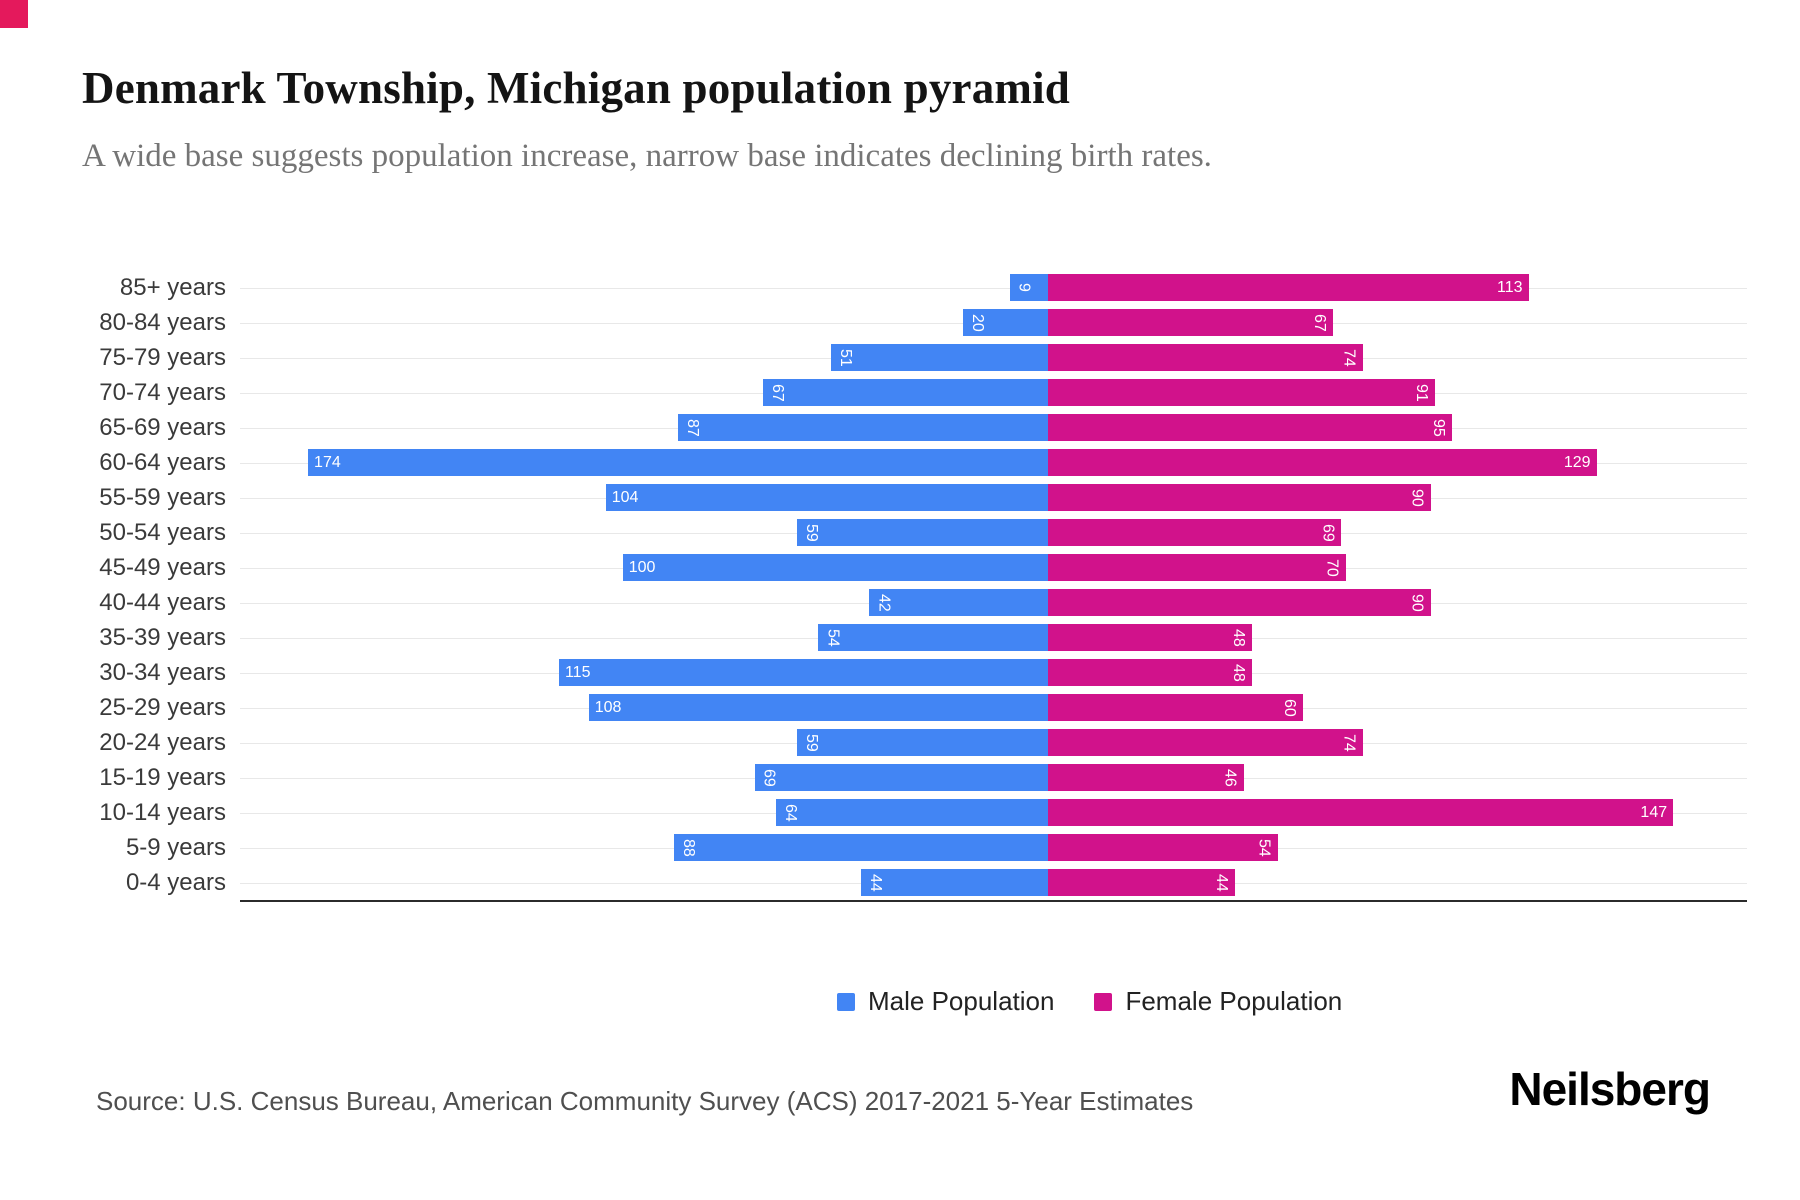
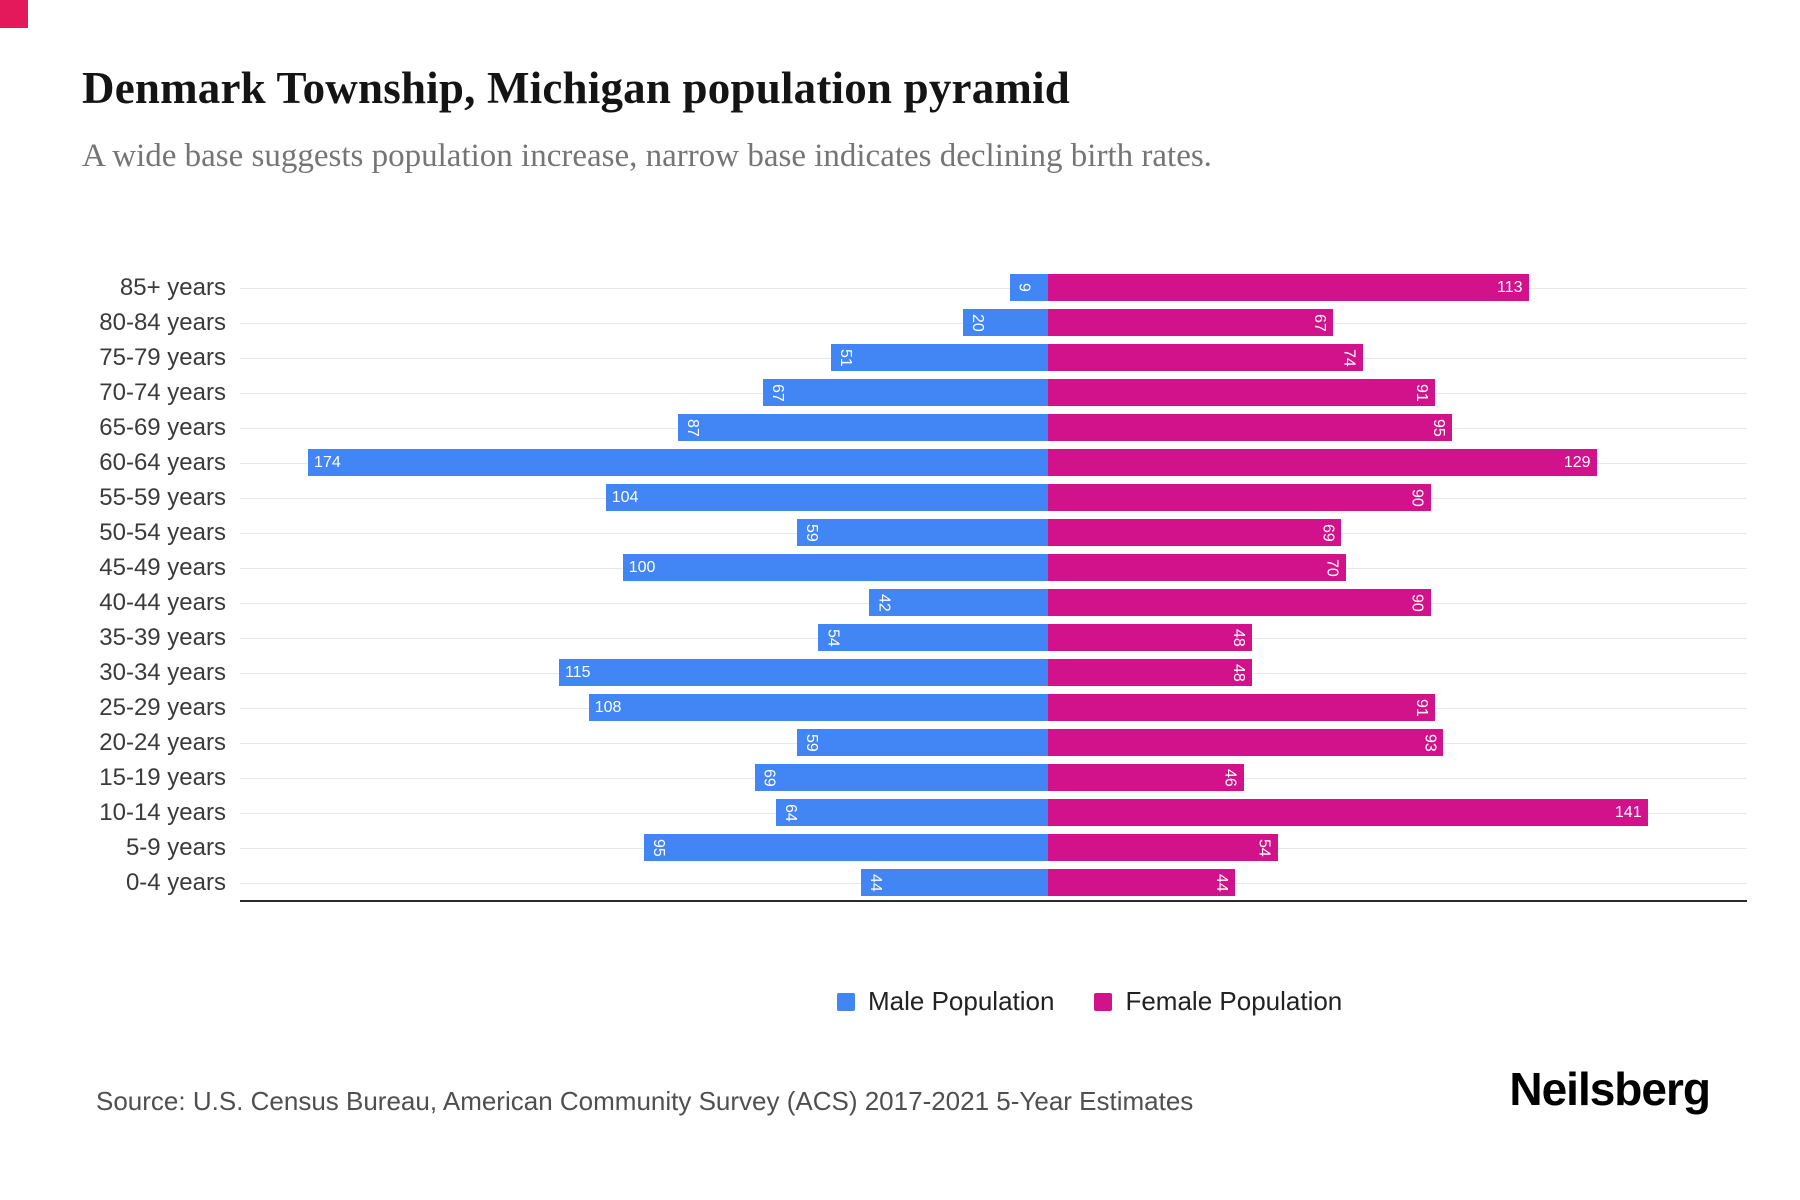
Female Population/25-29 years: 60 -> 91
Female Population/20-24 years: 74 -> 93
Female Population/10-14 years: 147 -> 141
Male Population/5-9 years: 88 -> 95
